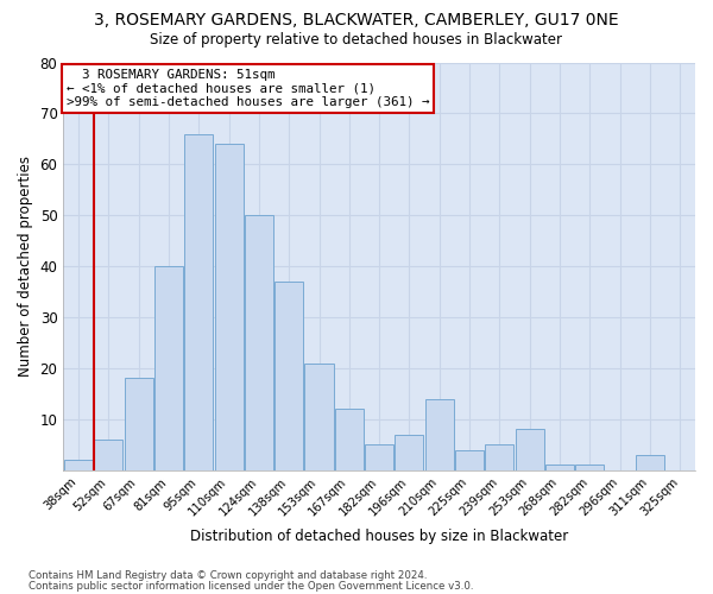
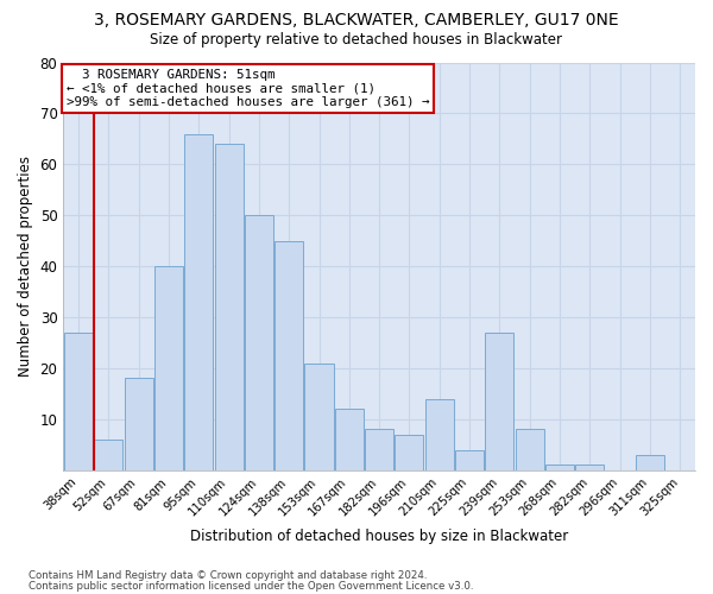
38sqm: 2 -> 27
138sqm: 37 -> 45
182sqm: 5 -> 8
239sqm: 5 -> 27
